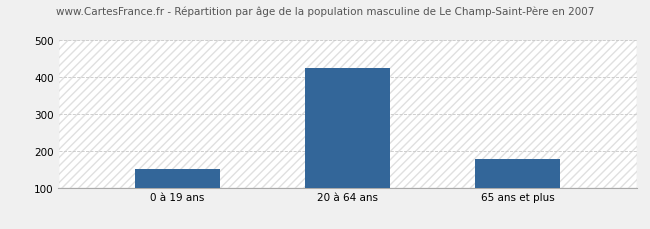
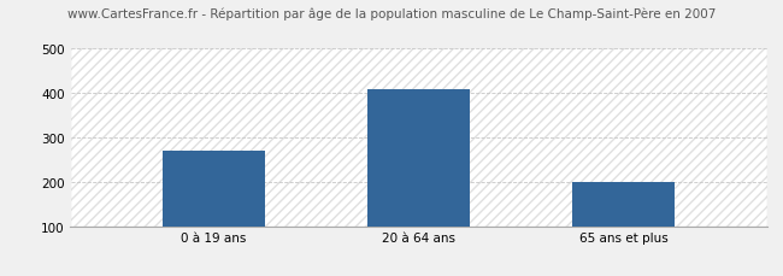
0 à 19 ans: 150 -> 270
20 à 64 ans: 425 -> 410
65 ans et plus: 178 -> 200
